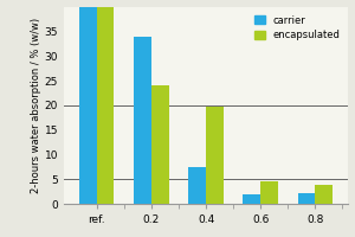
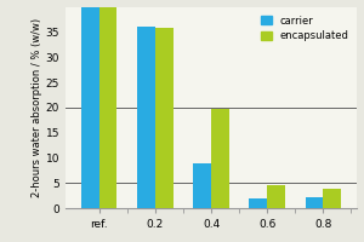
carrier/0.2: 34.0 -> 36.2
encapsulated/0.2: 24.0 -> 35.8
carrier/0.4: 7.5 -> 8.8
